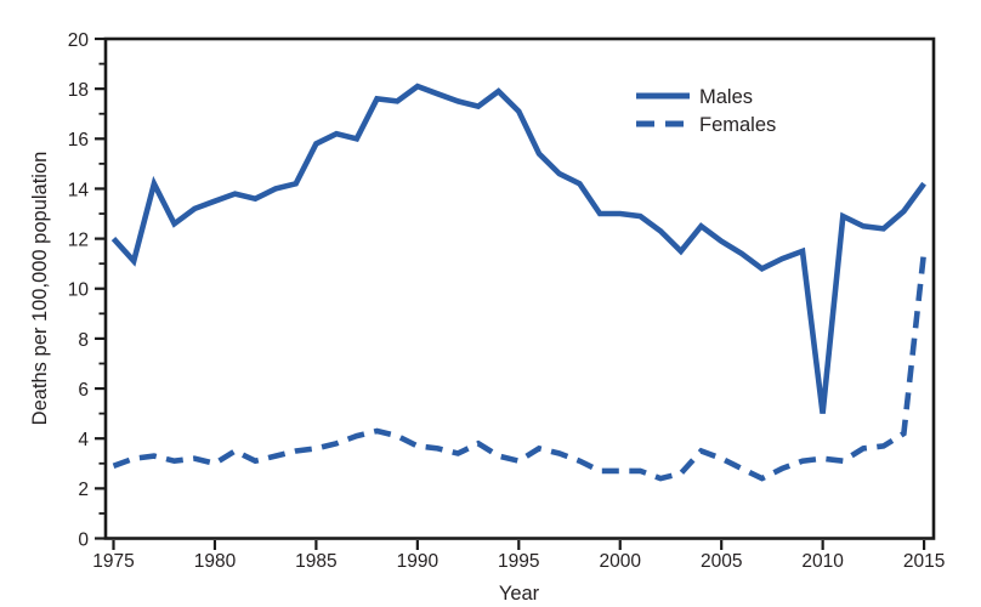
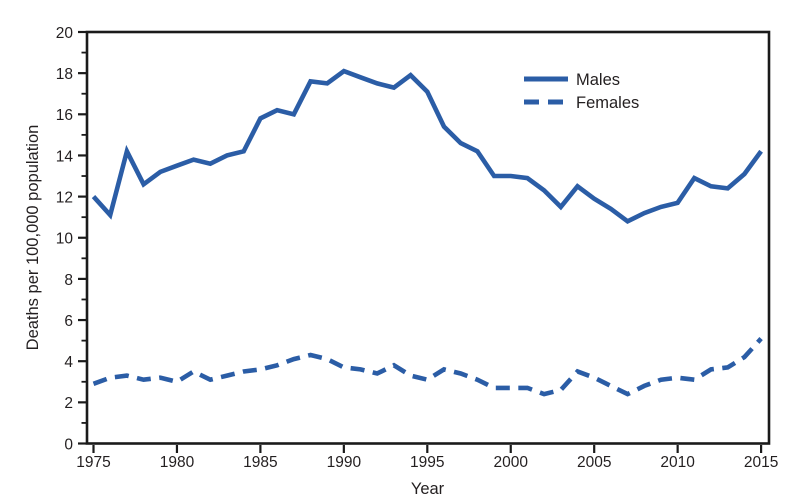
Males/2010: 5.0 -> 11.7
Females/2015: 11.5 -> 5.1
